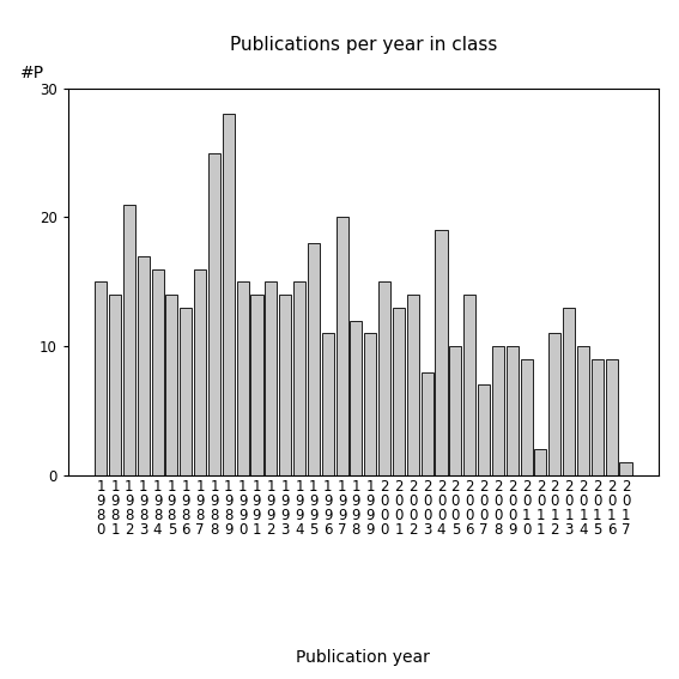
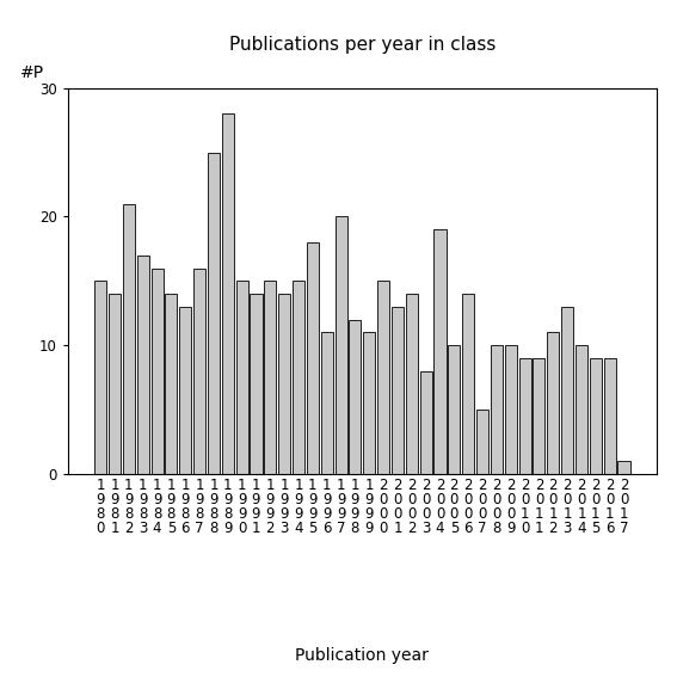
2 0 0 7: 7 -> 5
2 0 1 1: 2 -> 9
